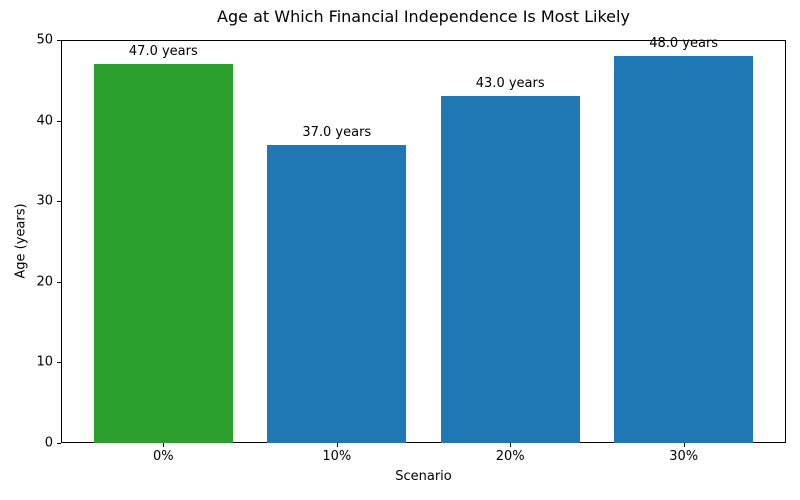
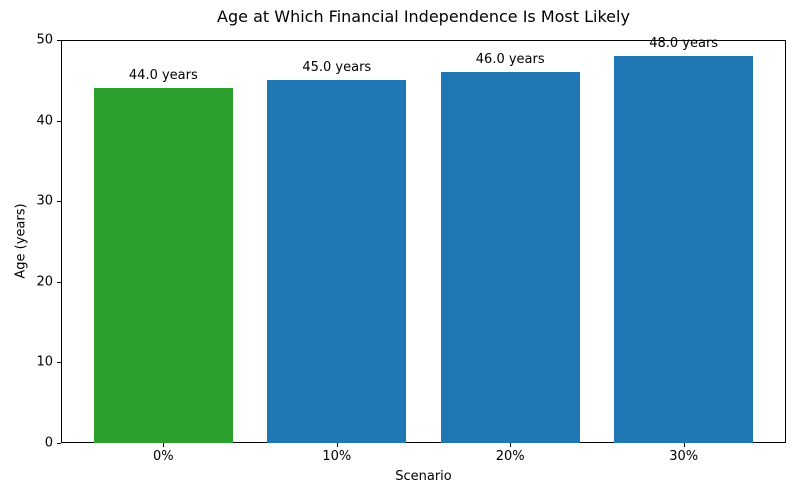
0%: 47.0 -> 44.0
10%: 37.0 -> 45.0
20%: 43.0 -> 46.0
